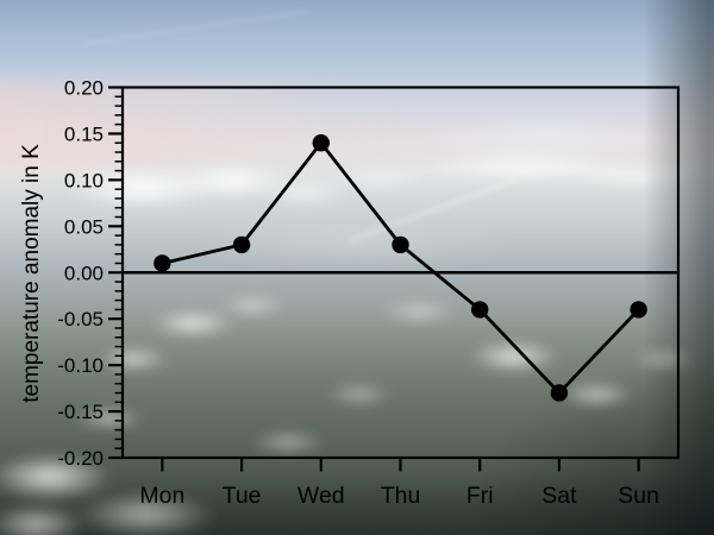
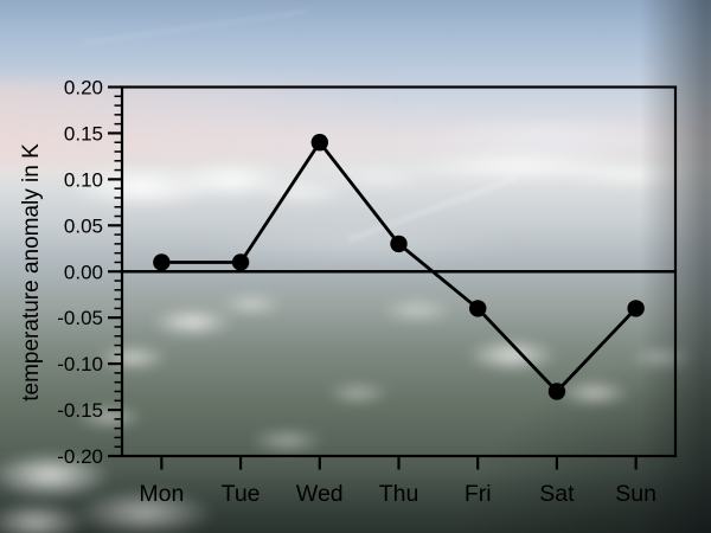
Tue: 0.03 -> 0.01
